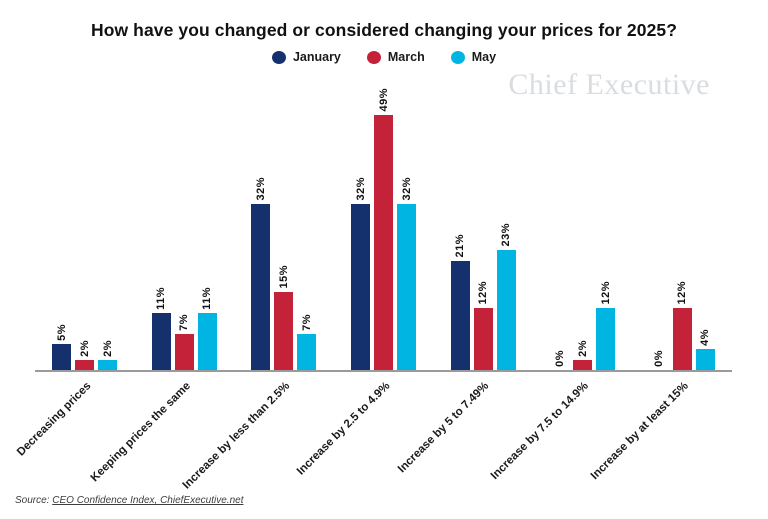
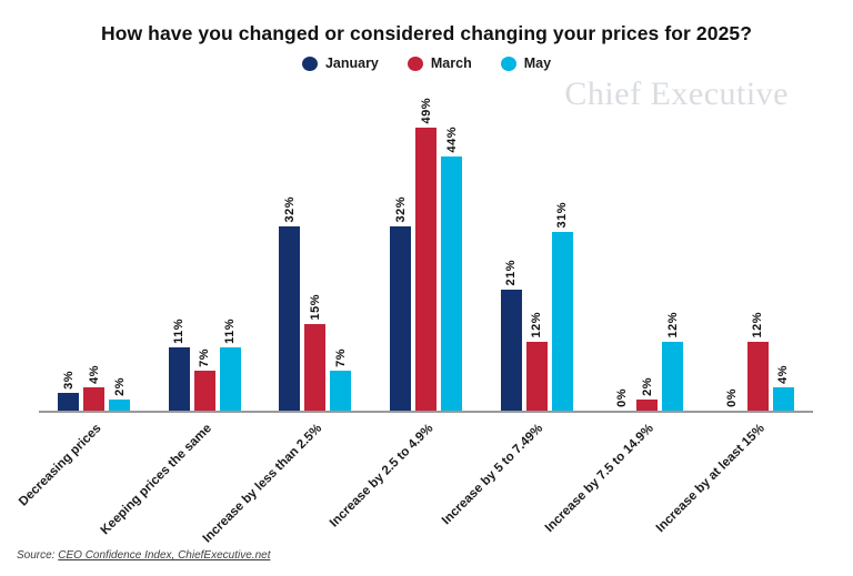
January/Decreasing prices: 5% -> 3%
March/Decreasing prices: 2% -> 4%
May/Increase by 2.5 to 4.9%: 32% -> 44%
May/Increase by 5 to 7.49%: 23% -> 31%
